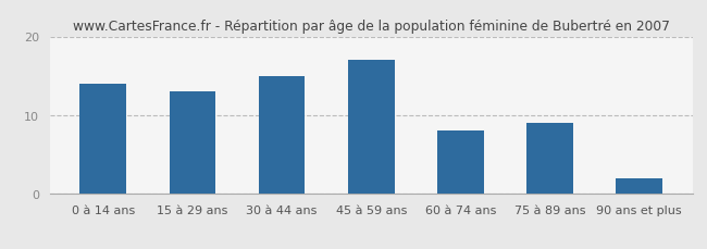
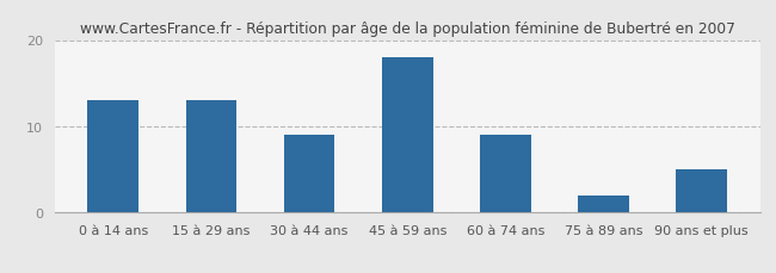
0 à 14 ans: 14 -> 13
30 à 44 ans: 15 -> 9
45 à 59 ans: 17 -> 18
60 à 74 ans: 8 -> 9
75 à 89 ans: 9 -> 2
90 ans et plus: 2 -> 5
